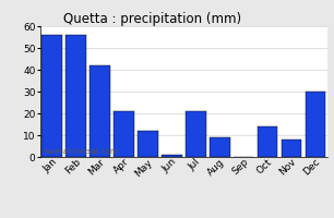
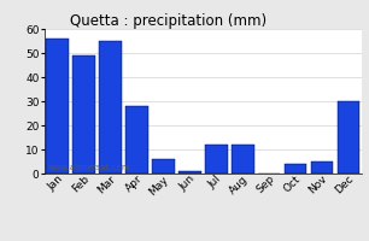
Feb: 56 -> 49
Mar: 42 -> 55
Apr: 21 -> 28
May: 12 -> 6
Jul: 21 -> 12
Aug: 9 -> 12
Oct: 14 -> 4
Nov: 8 -> 5
